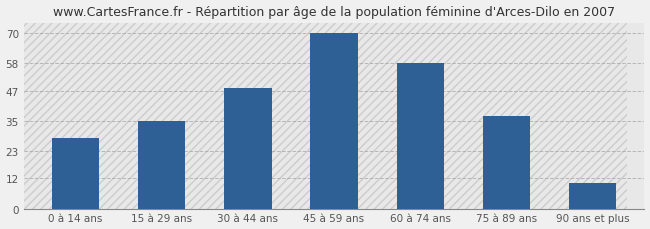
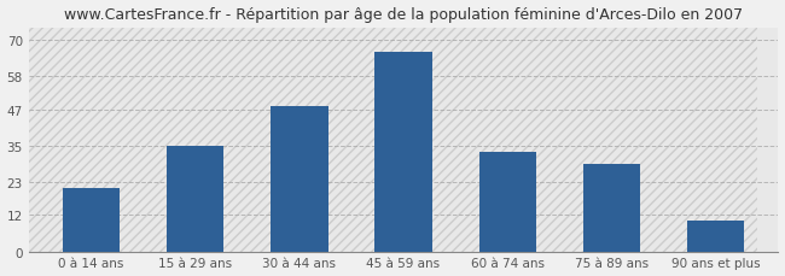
0 à 14 ans: 28 -> 21
45 à 59 ans: 70 -> 66
60 à 74 ans: 58 -> 33
75 à 89 ans: 37 -> 29
